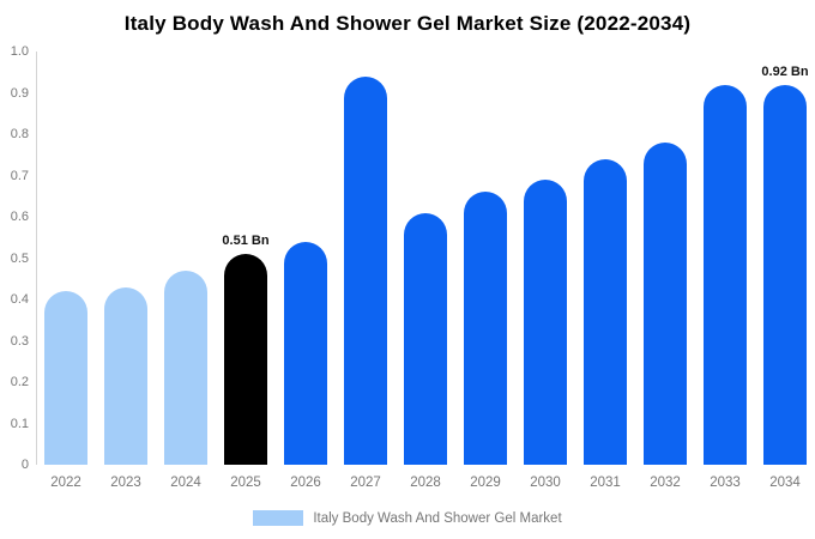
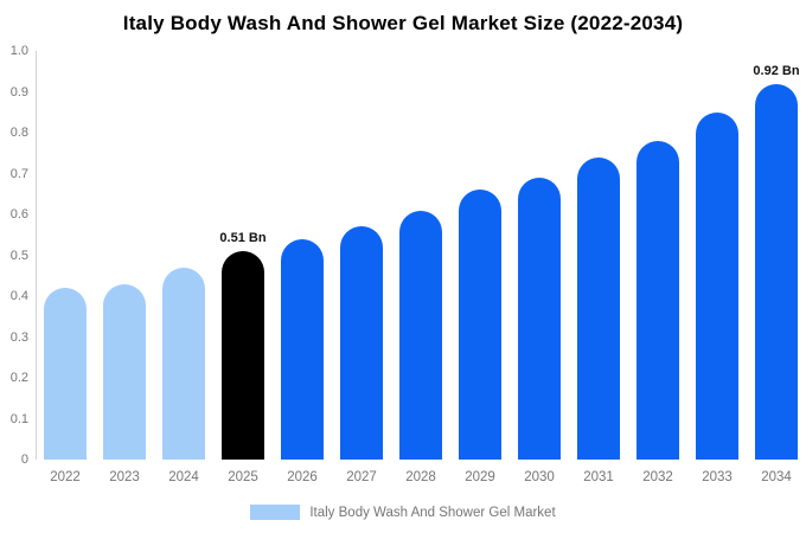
2027: 0.94 -> 0.57
2033: 0.92 -> 0.85
